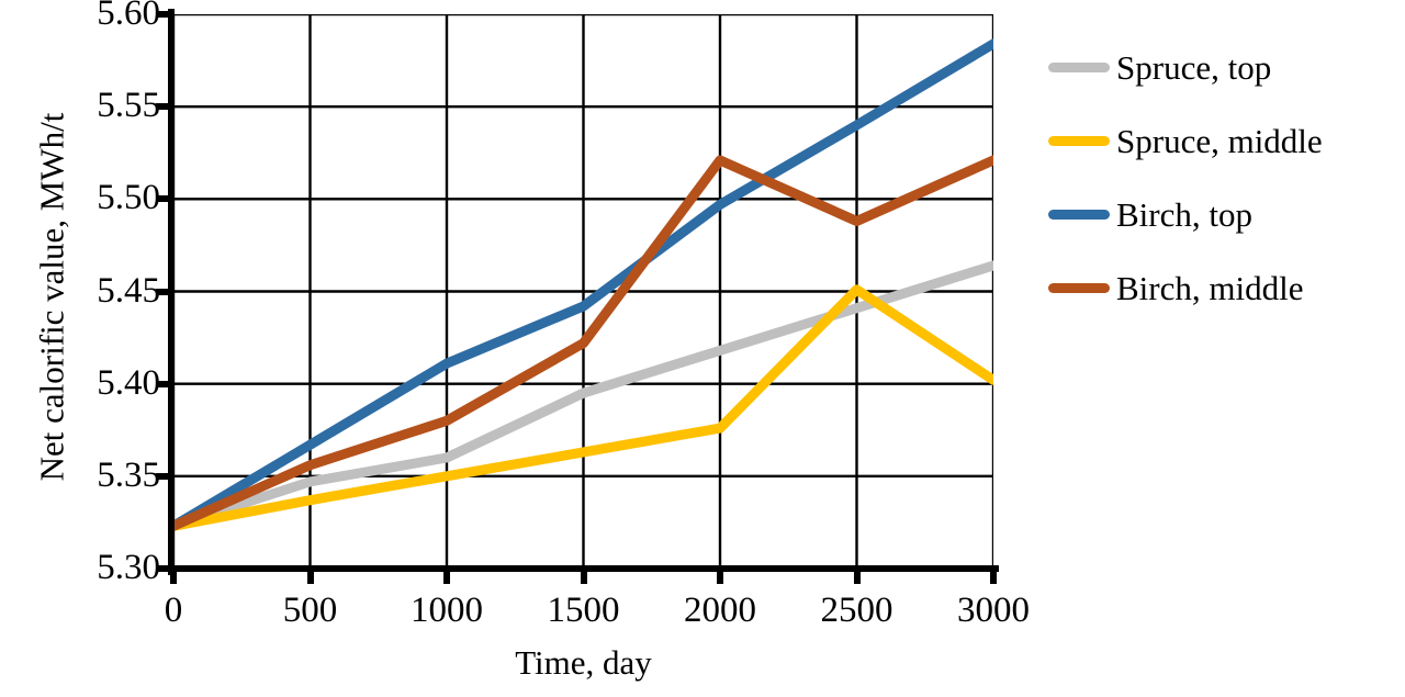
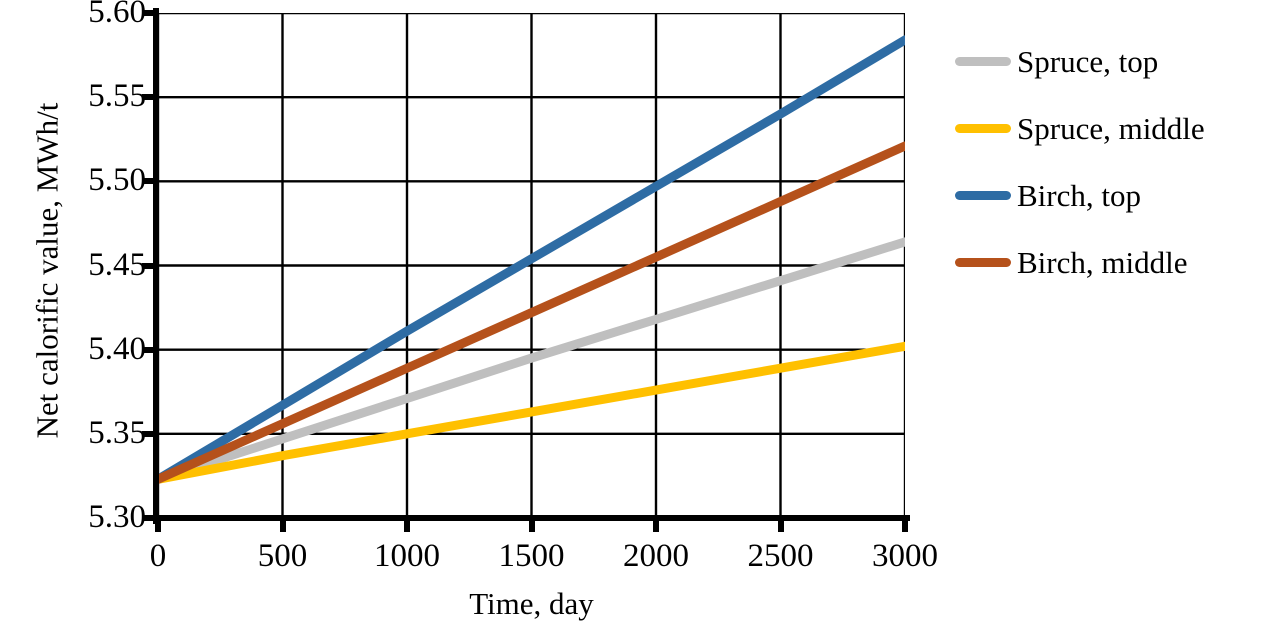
Spruce, top/1000: 5.360 -> 5.371
Birch, middle/1000: 5.380 -> 5.389
Birch, top/1500: 5.442 -> 5.454
Birch, middle/2000: 5.521 -> 5.455
Spruce, middle/2500: 5.451 -> 5.389
